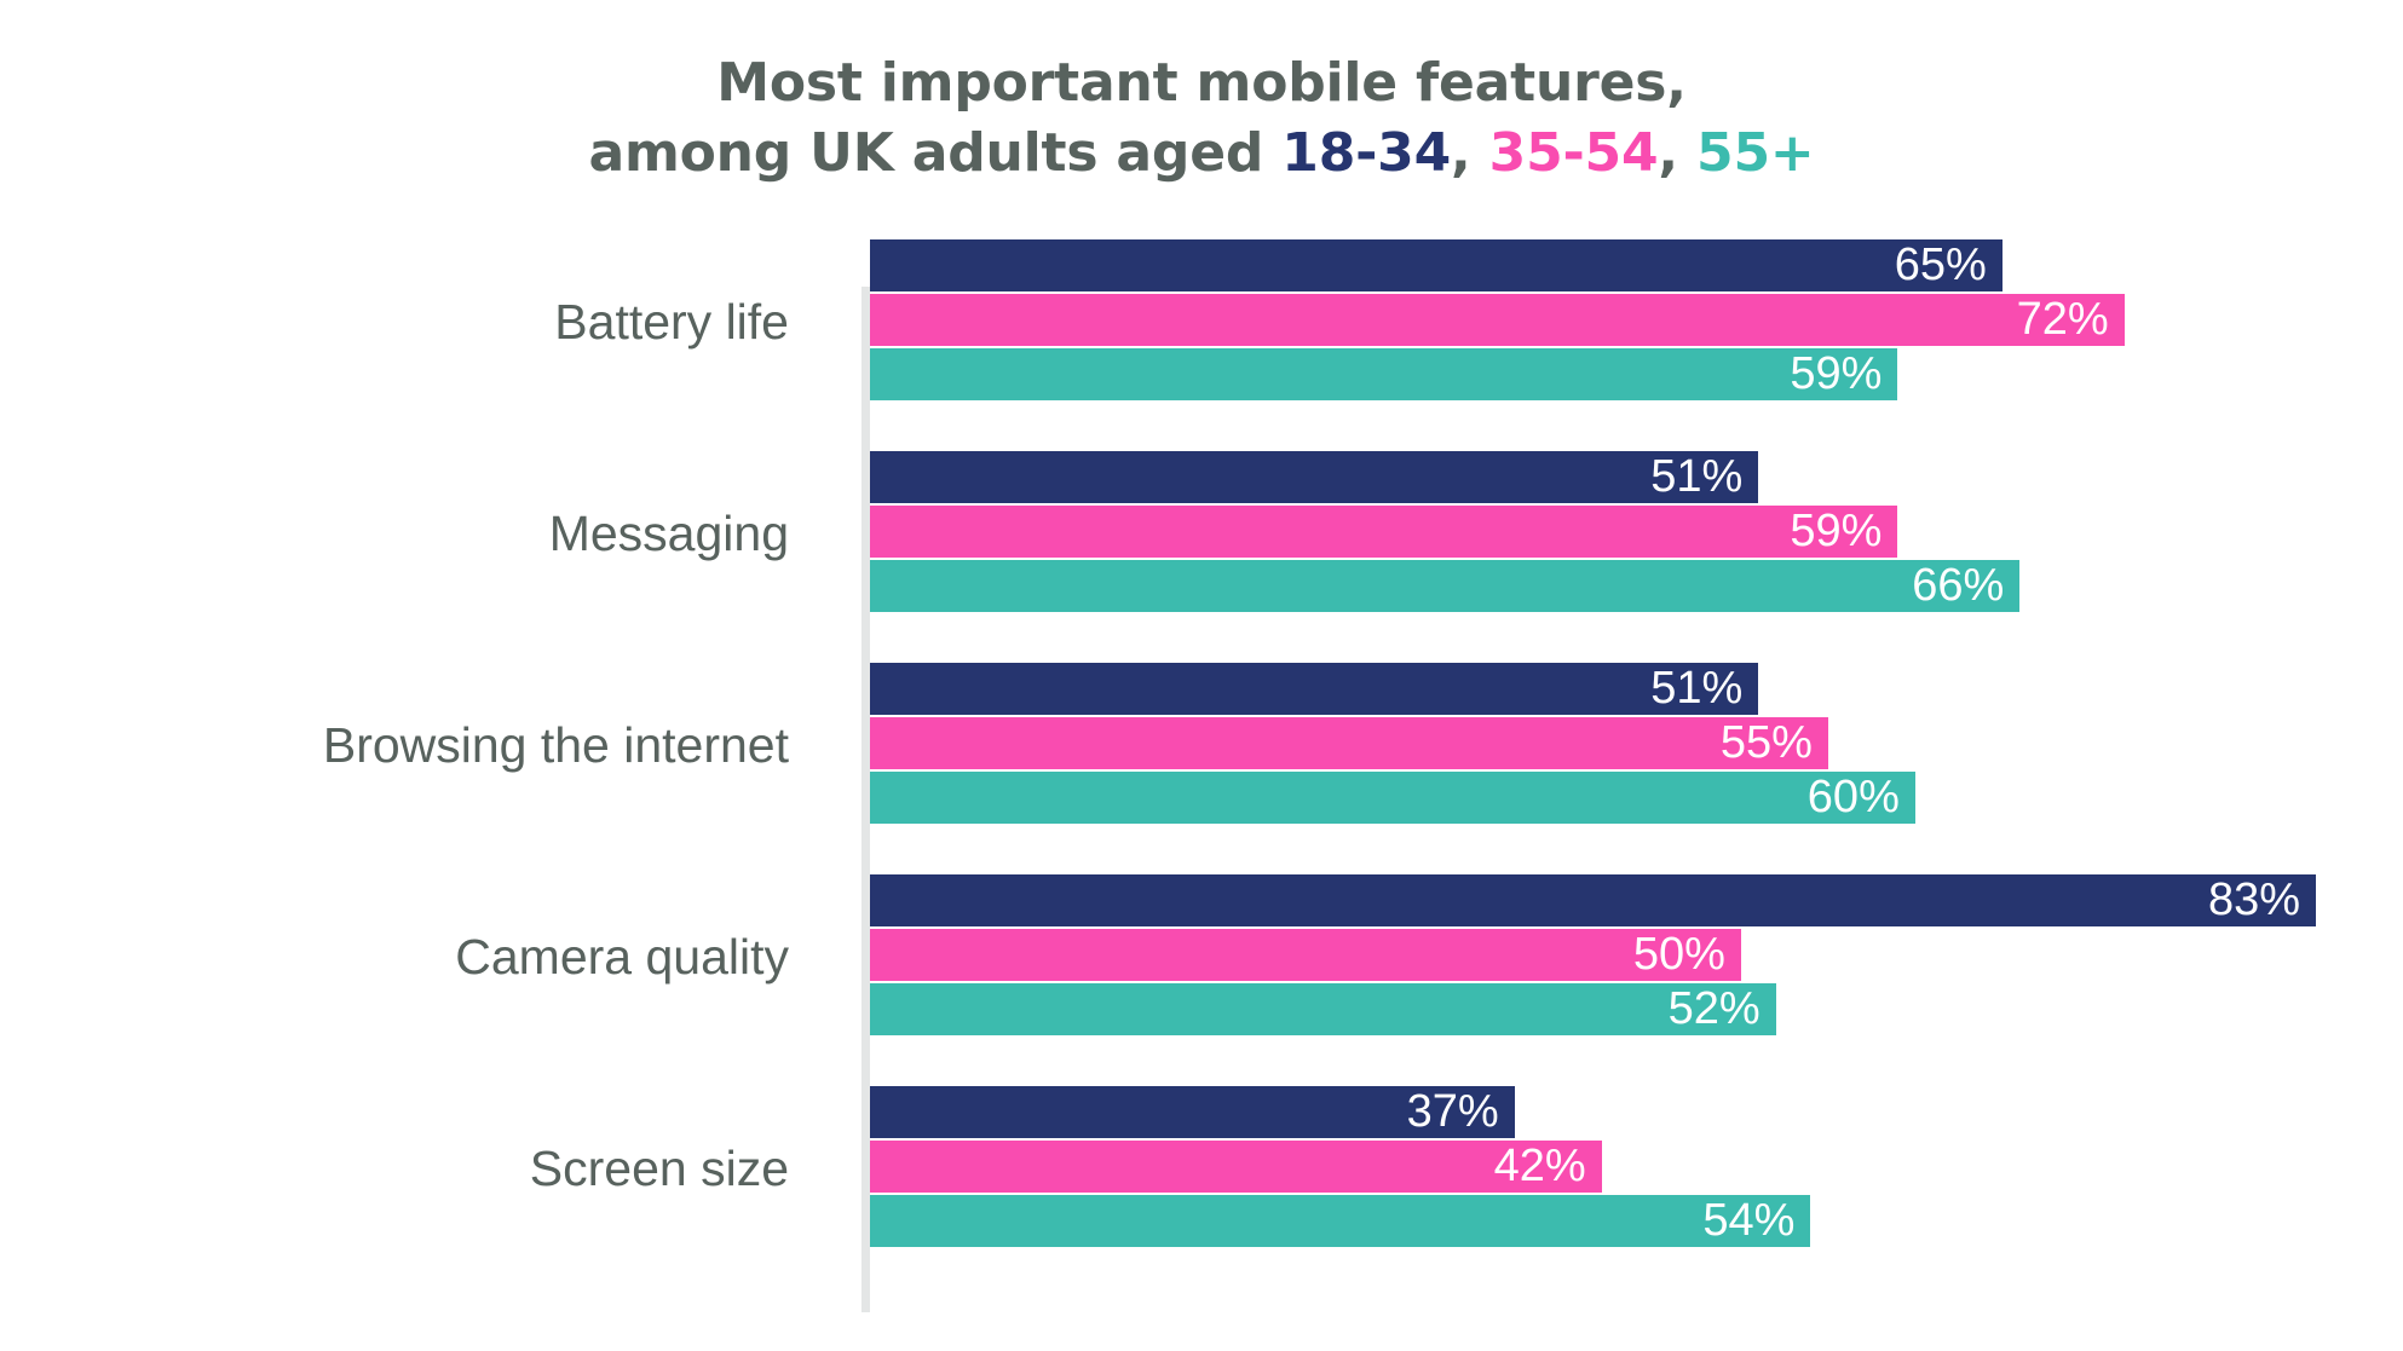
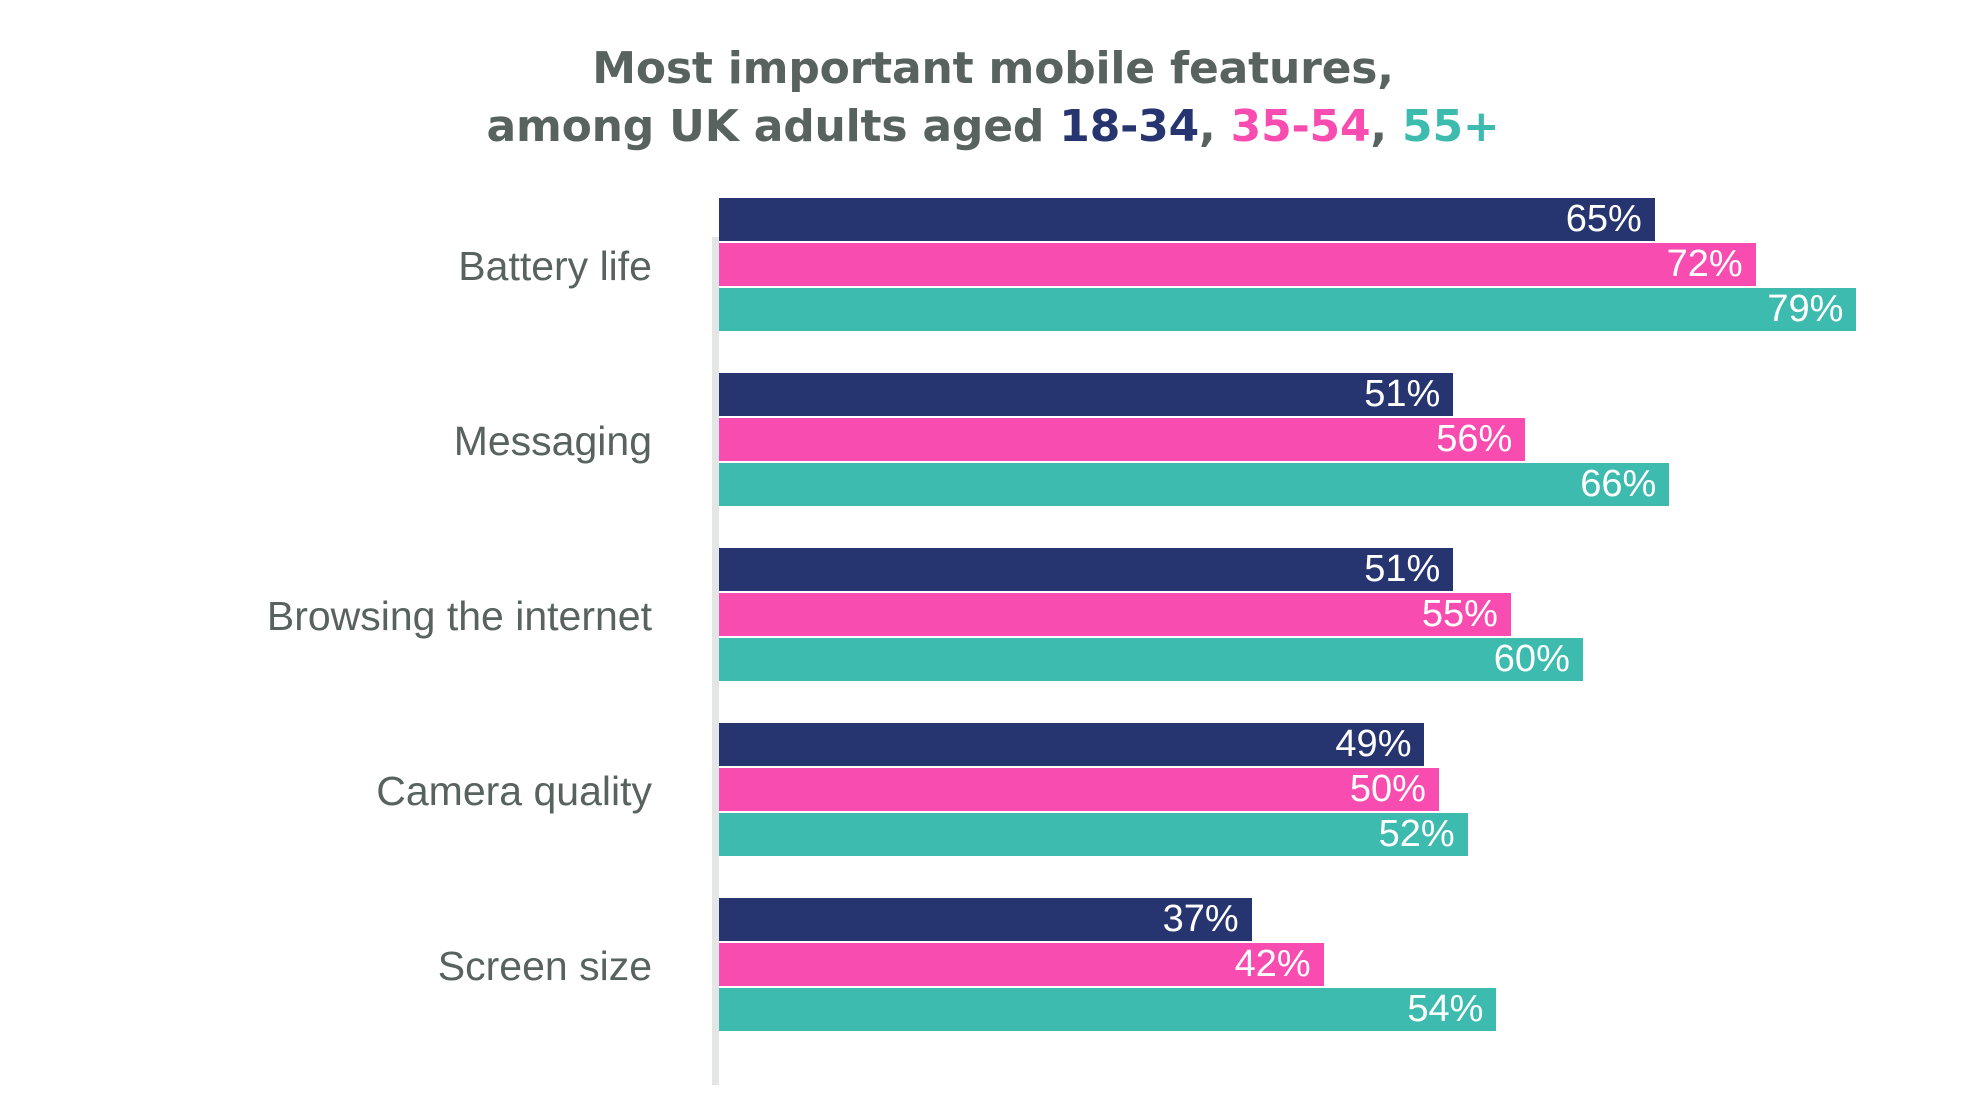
55+/Battery life: 59% -> 79%
35-54/Messaging: 59% -> 56%
18-34/Camera quality: 83% -> 49%
